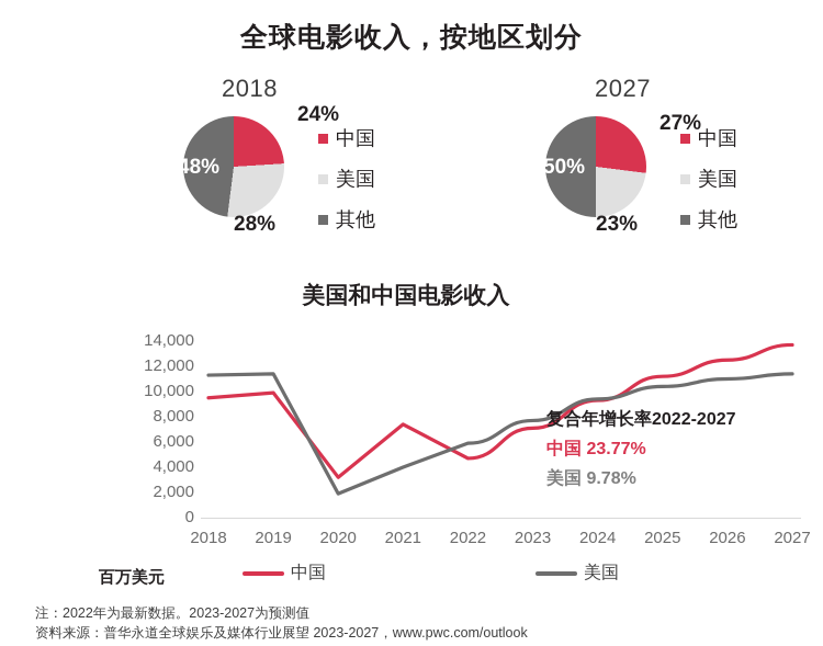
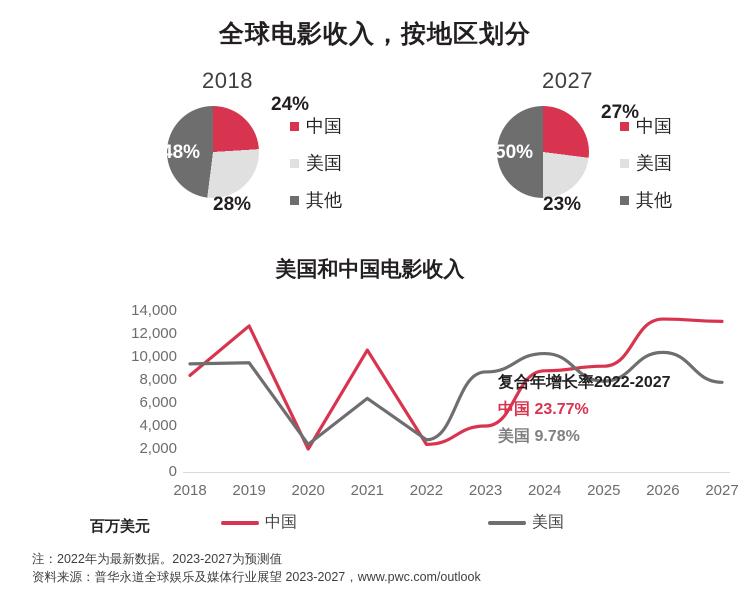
中国/2018: 9500 -> 8400
美国/2018: 11300 -> 9400
中国/2019: 9900 -> 12700
美国/2019: 11400 -> 9500
中国/2020: 3200 -> 2000
美国/2020: 1900 -> 2400
中国/2021: 7400 -> 10600
美国/2021: 4000 -> 6400
中国/2022: 4700 -> 2400
美国/2022: 5900 -> 2800
中国/2023: 7100 -> 4000
美国/2023: 7700 -> 8700
中国/2024: 9300 -> 8800
美国/2024: 9400 -> 10300
中国/2025: 11200 -> 9200
美国/2025: 10400 -> 7900
中国/2026: 12500 -> 13300
美国/2026: 11000 -> 10400
中国/2027: 13700 -> 13100
美国/2027: 11400 -> 7800
